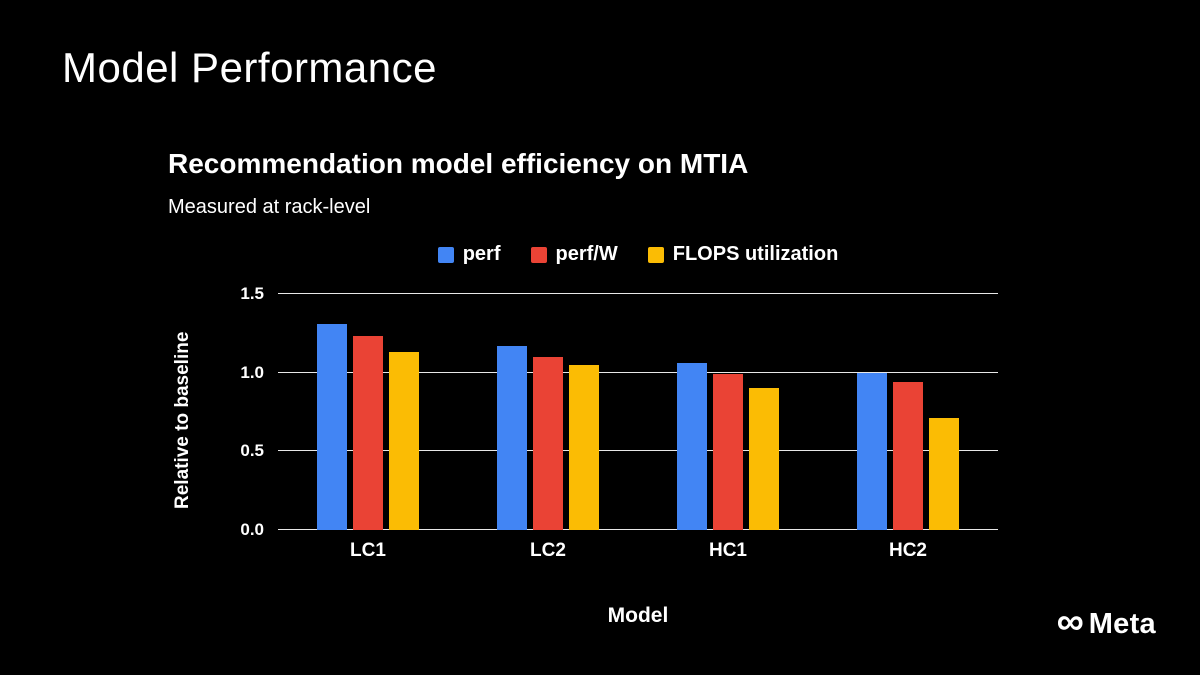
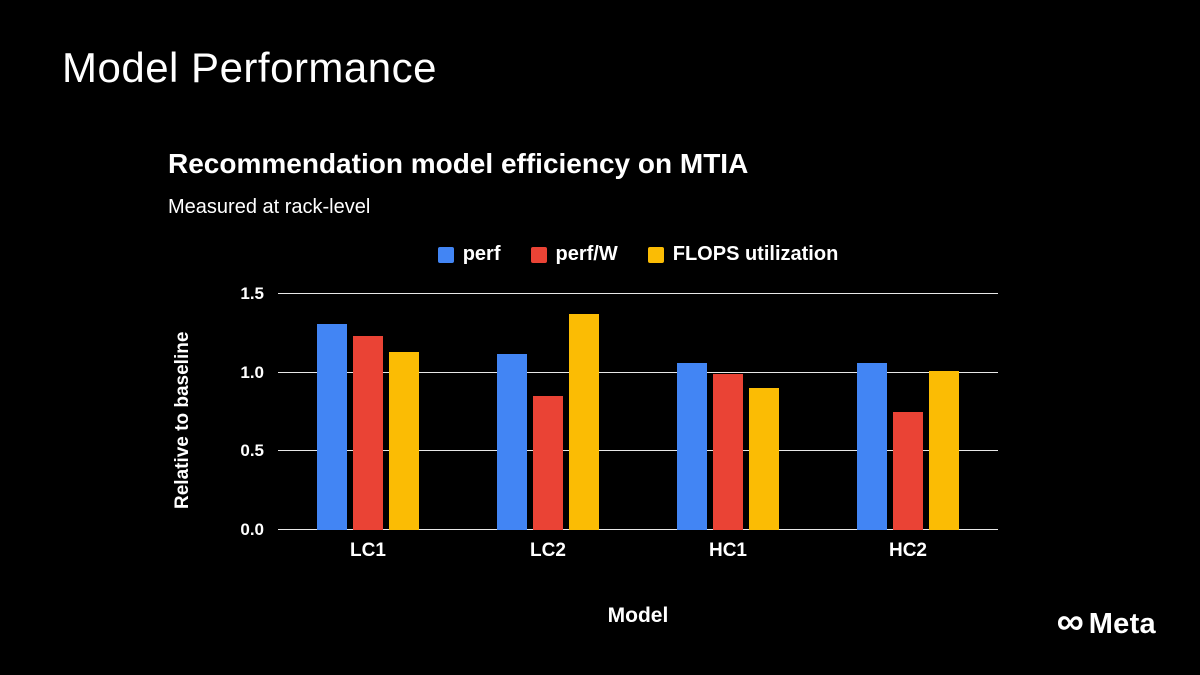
perf/LC2: 1.17 -> 1.12
perf/W/LC2: 1.10 -> 0.85
FLOPS utilization/LC2: 1.05 -> 1.37
perf/HC2: 1.00 -> 1.06
perf/W/HC2: 0.94 -> 0.75
FLOPS utilization/HC2: 0.71 -> 1.01
